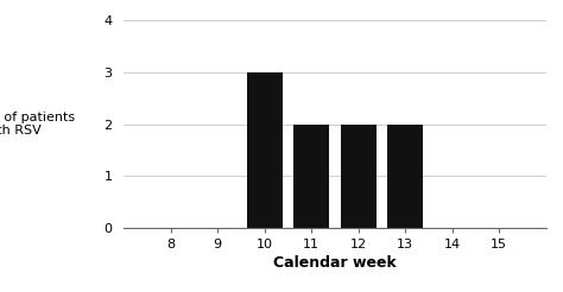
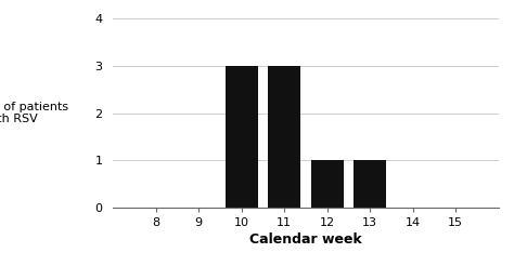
11: 2 -> 3
12: 2 -> 1
13: 2 -> 1
